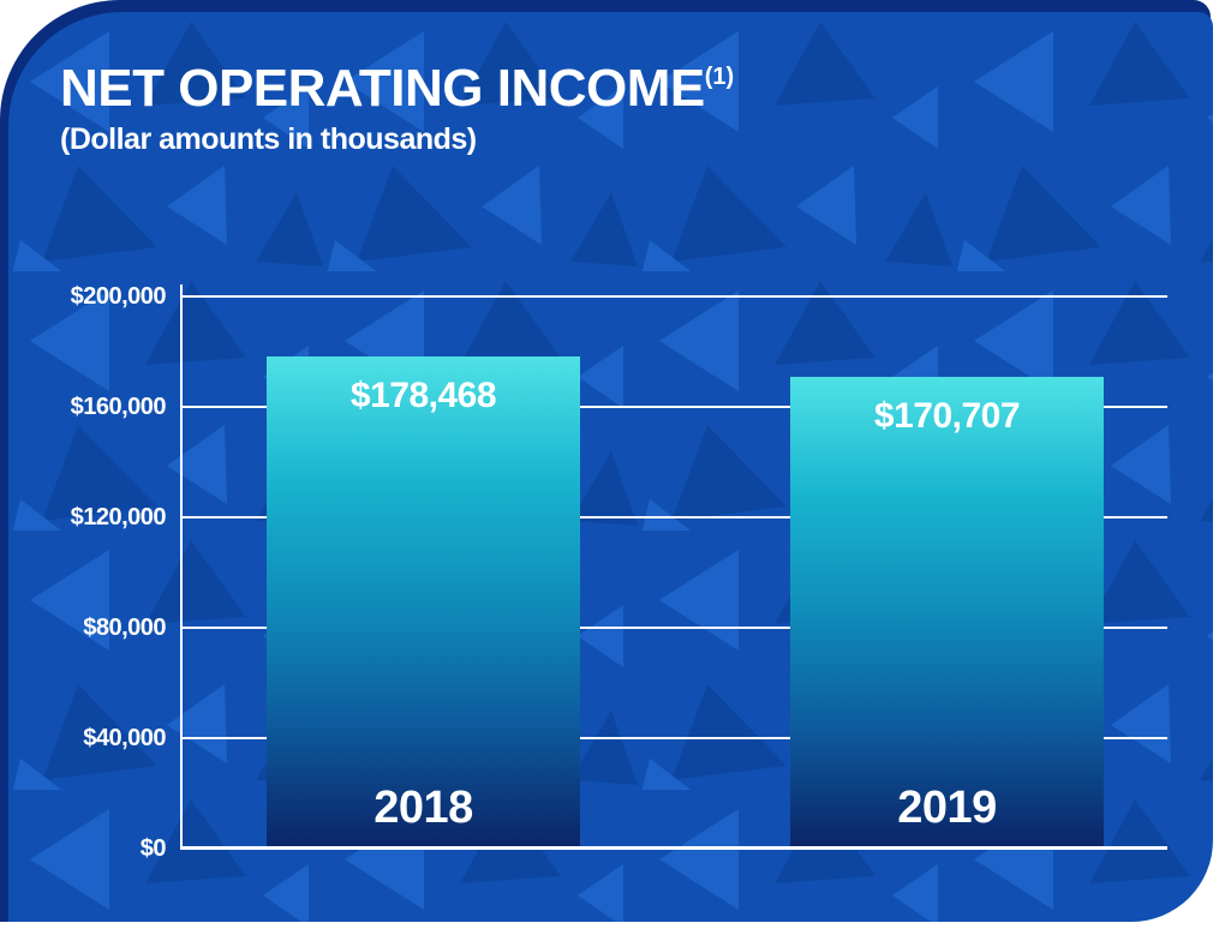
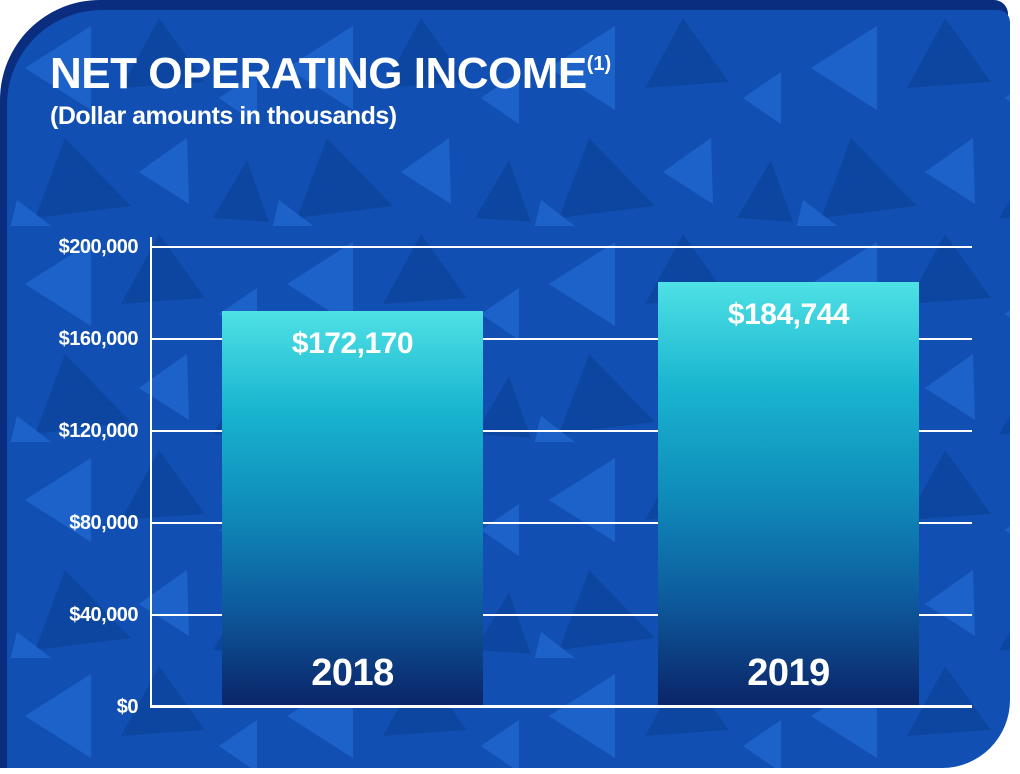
2018: $178,468 -> $172,170
2019: $170,707 -> $184,744
